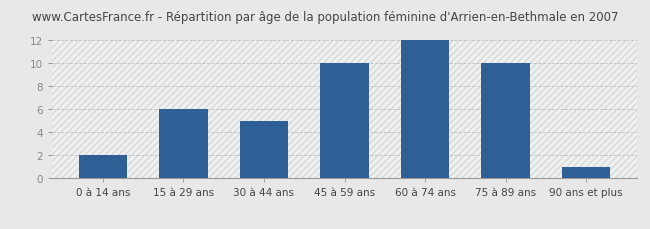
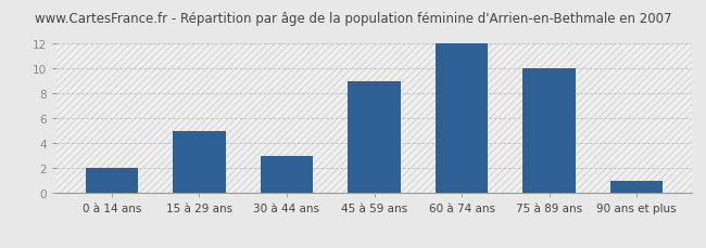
15 à 29 ans: 6 -> 5
30 à 44 ans: 5 -> 3
45 à 59 ans: 10 -> 9
